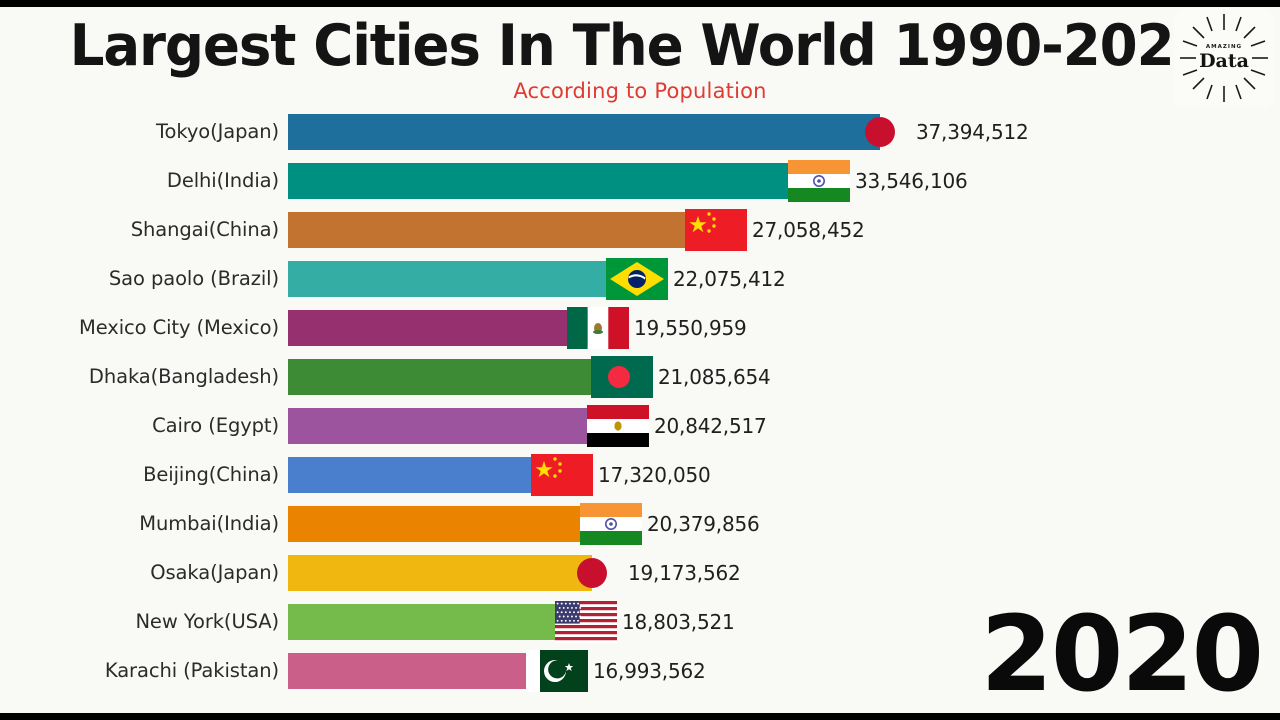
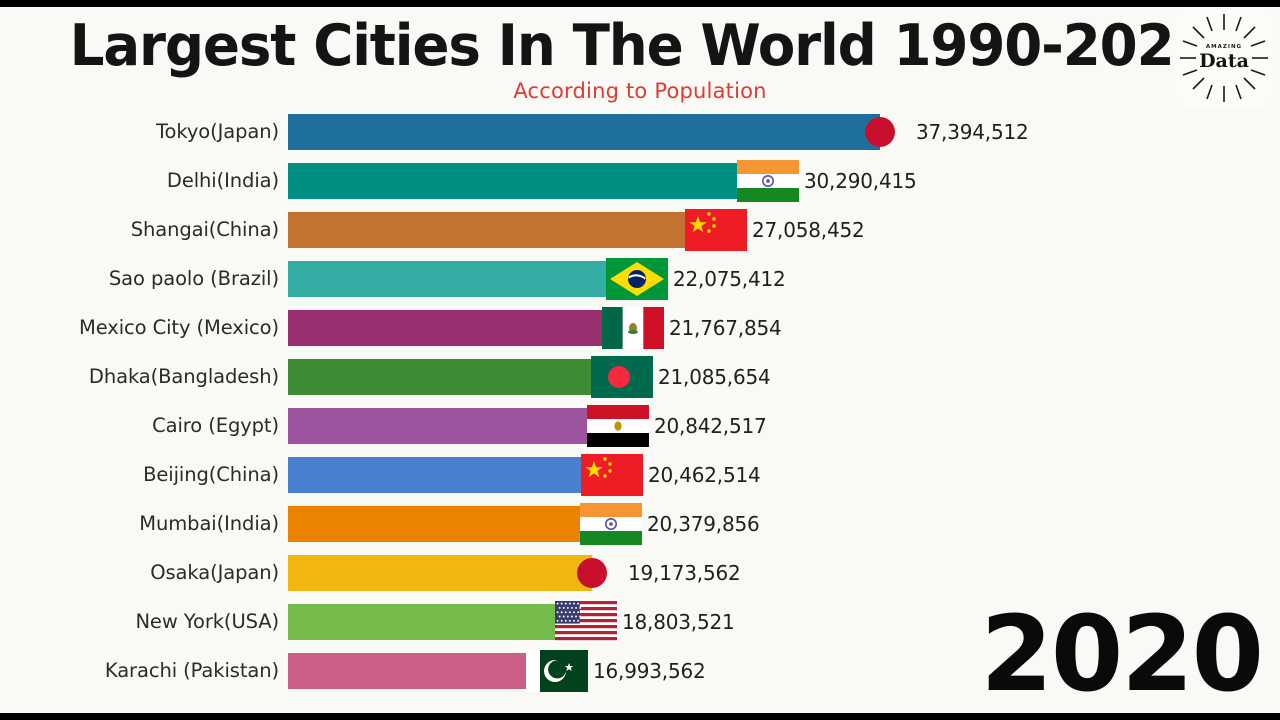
Delhi(India): 33,546,106 -> 30,290,415
Mexico City (Mexico): 19,550,959 -> 21,767,854
Beijing(China): 17,320,050 -> 20,462,514
